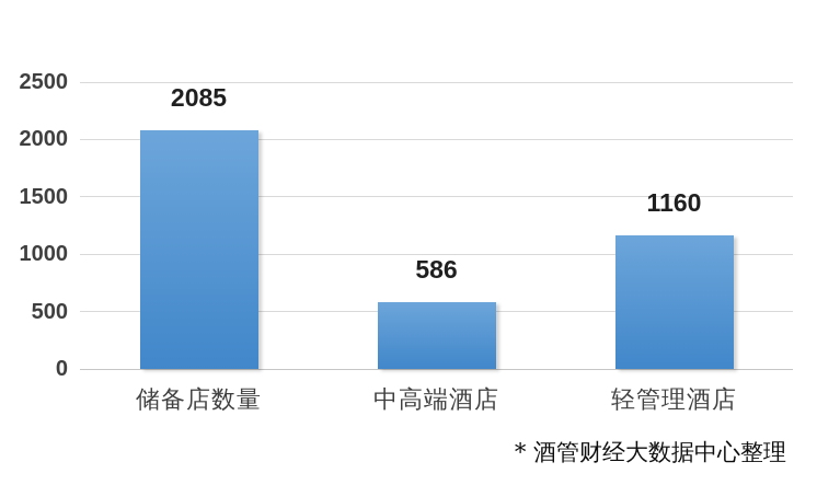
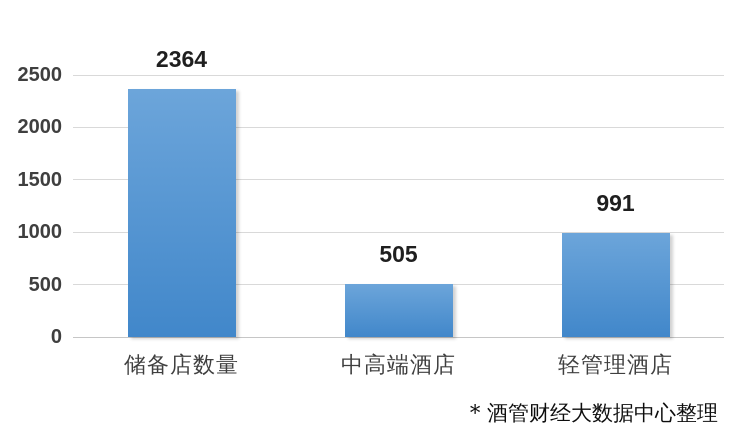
储备店数量: 2085 -> 2364
中高端酒店: 586 -> 505
轻管理酒店: 1160 -> 991
